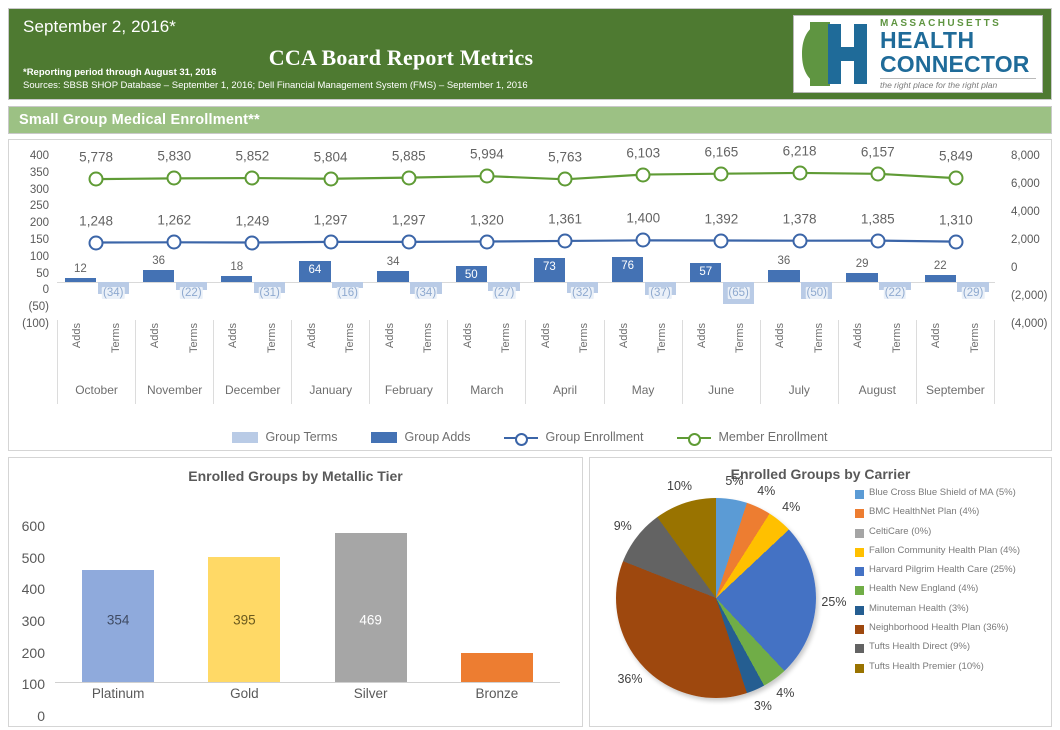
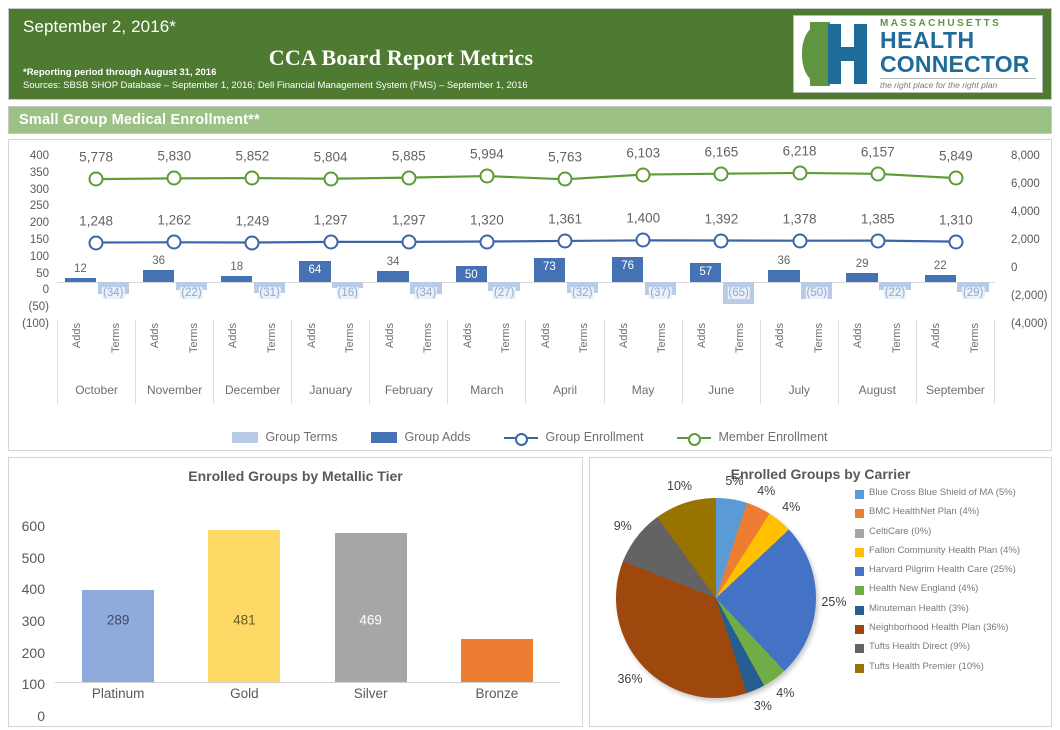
Enrolled Groups by Metallic Tier/Platinum: 354 -> 289
Enrolled Groups by Metallic Tier/Gold: 395 -> 481
Enrolled Groups by Metallic Tier/Bronze: 92 -> 135
